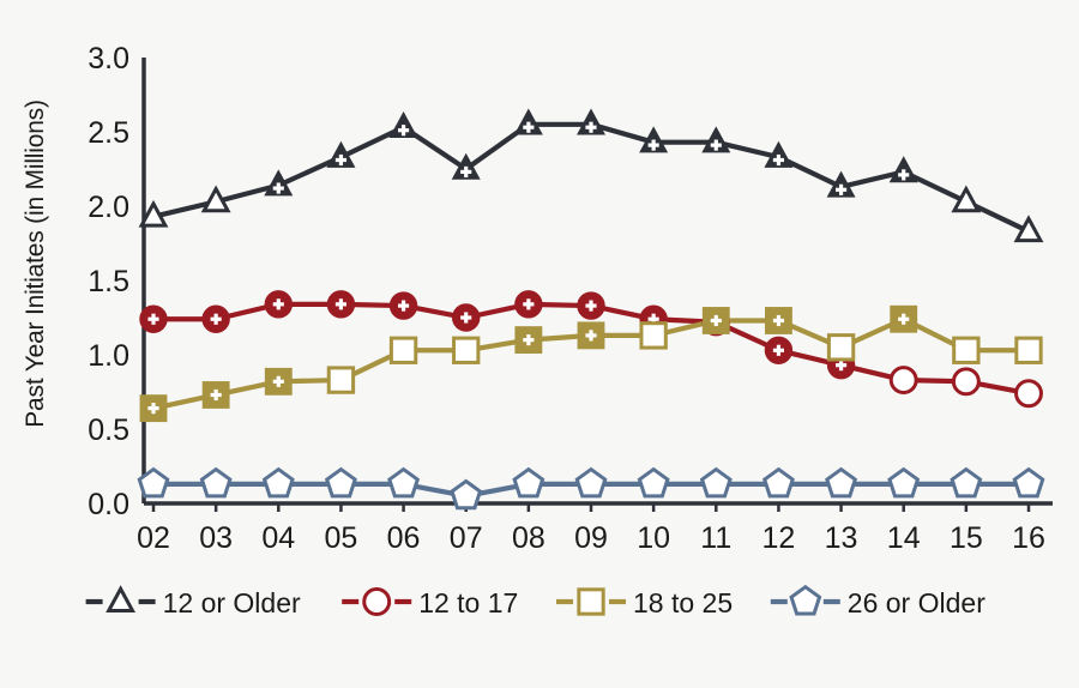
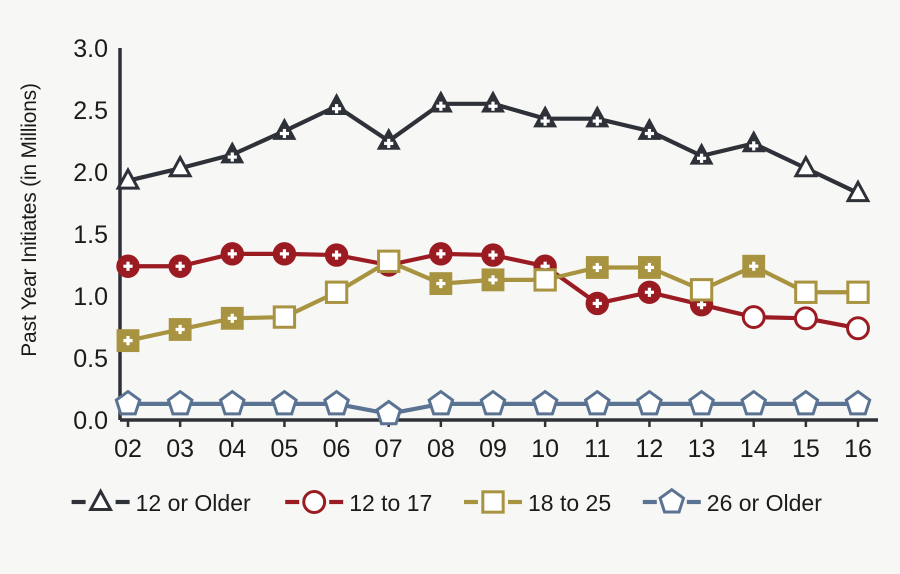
18 to 25/07: 1.03 -> 1.28
12 to 17/11: 1.22 -> 0.94
